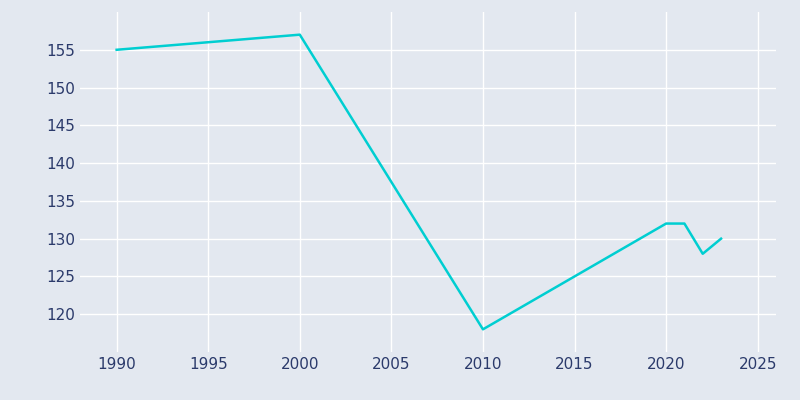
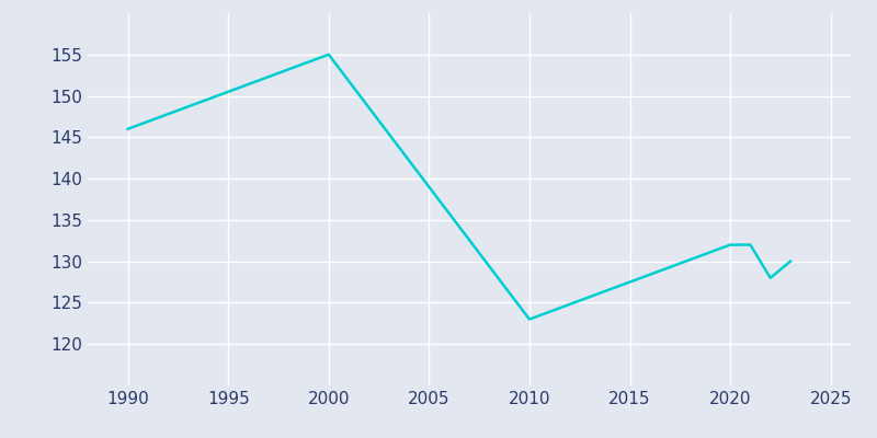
1990: 155 -> 146
2000: 157 -> 155
2010: 118 -> 123
